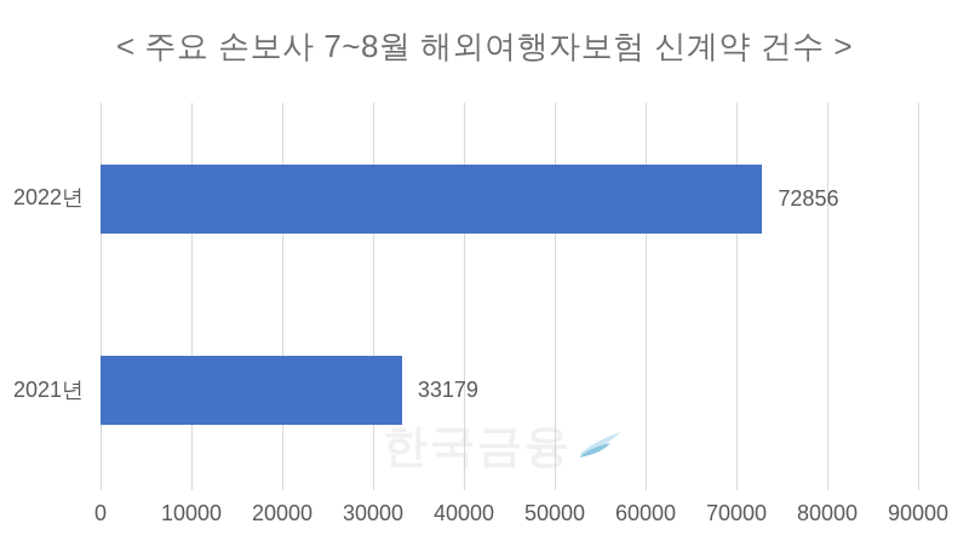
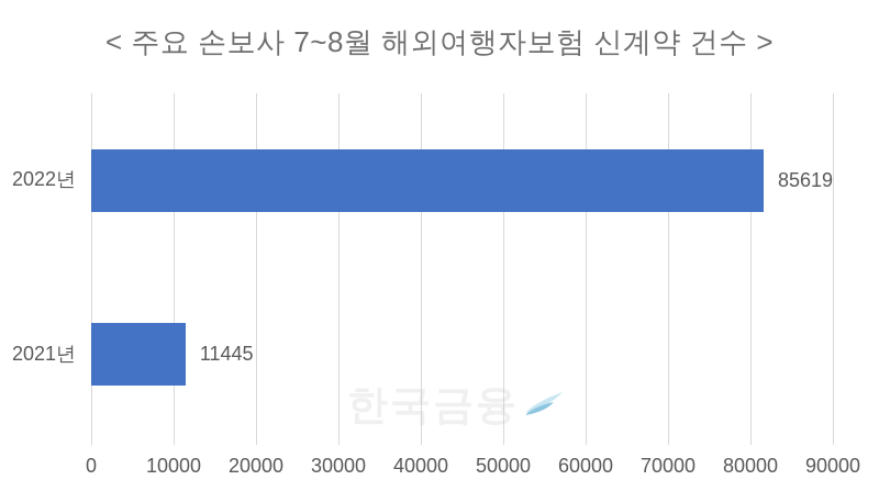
2022년: 72856 -> 85619
2021년: 33179 -> 11445
